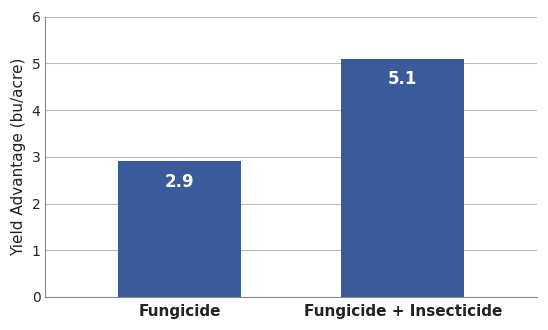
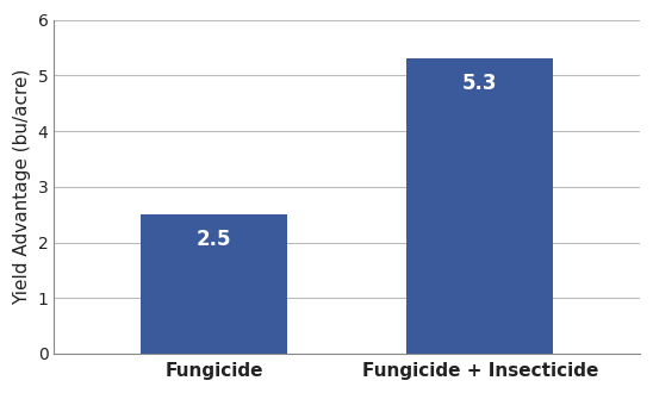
Fungicide: 2.9 -> 2.5
Fungicide + Insecticide: 5.1 -> 5.3
